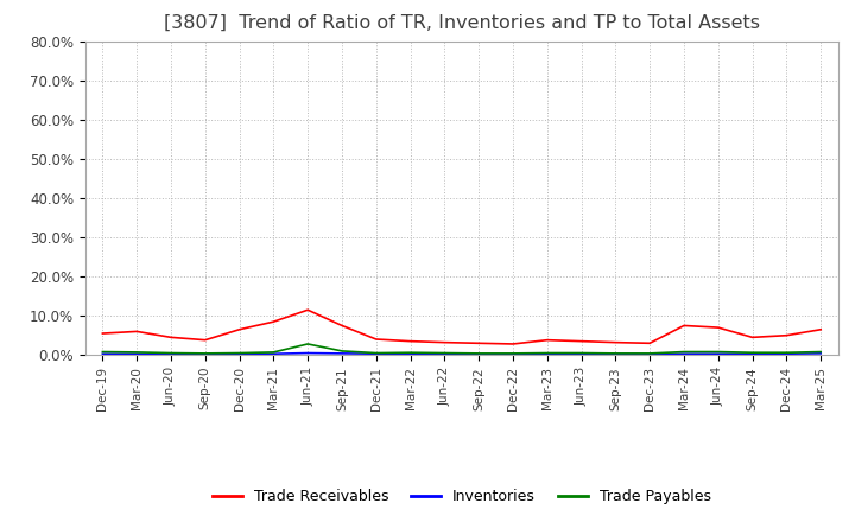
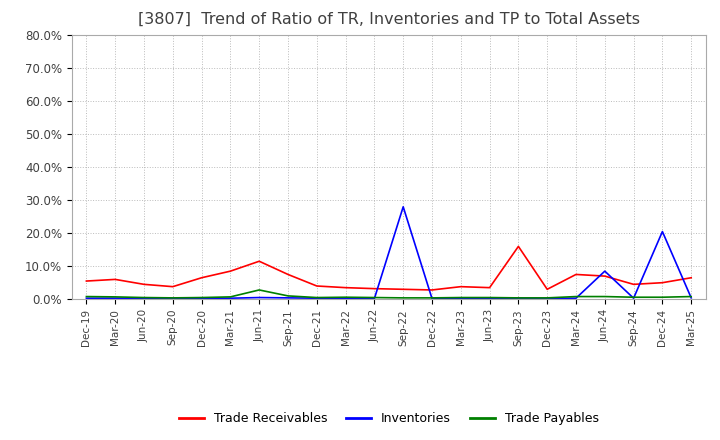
Inventories/Sep-22: 0.2% -> 28.0%
Trade Receivables/Sep-23: 3.2% -> 16.0%
Inventories/Jun-24: 0.3% -> 8.5%
Inventories/Dec-24: 0.3% -> 20.5%
